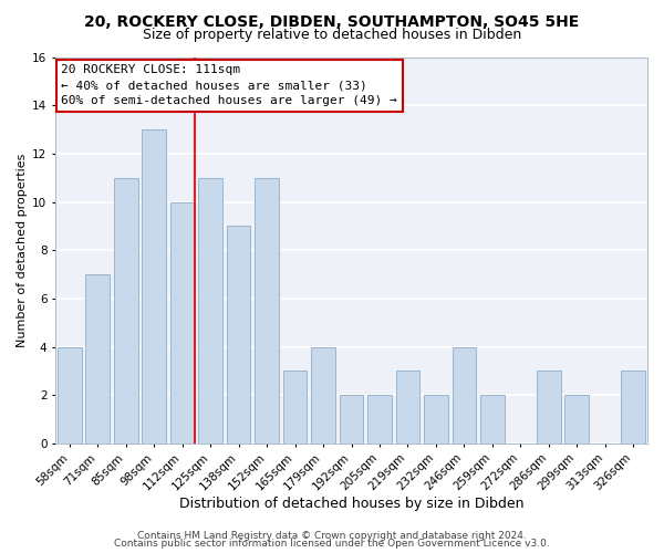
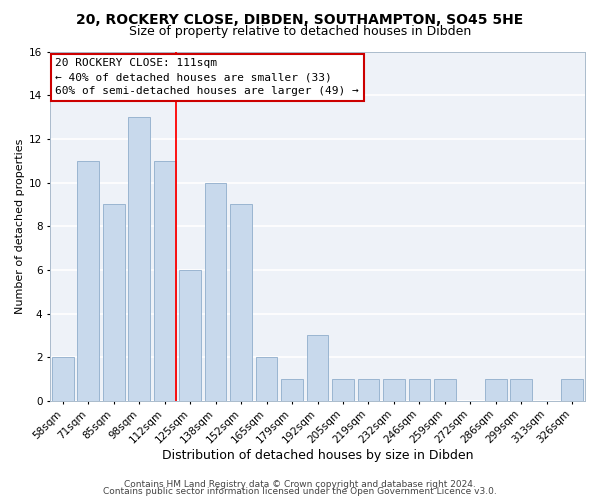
58sqm: 4 -> 2
71sqm: 7 -> 11
85sqm: 11 -> 9
112sqm: 10 -> 11
125sqm: 11 -> 6
138sqm: 9 -> 10
152sqm: 11 -> 9
165sqm: 3 -> 2
179sqm: 4 -> 1
192sqm: 2 -> 3
205sqm: 2 -> 1
219sqm: 3 -> 1
232sqm: 2 -> 1
246sqm: 4 -> 1
259sqm: 2 -> 1
286sqm: 3 -> 1
299sqm: 2 -> 1
326sqm: 3 -> 1
